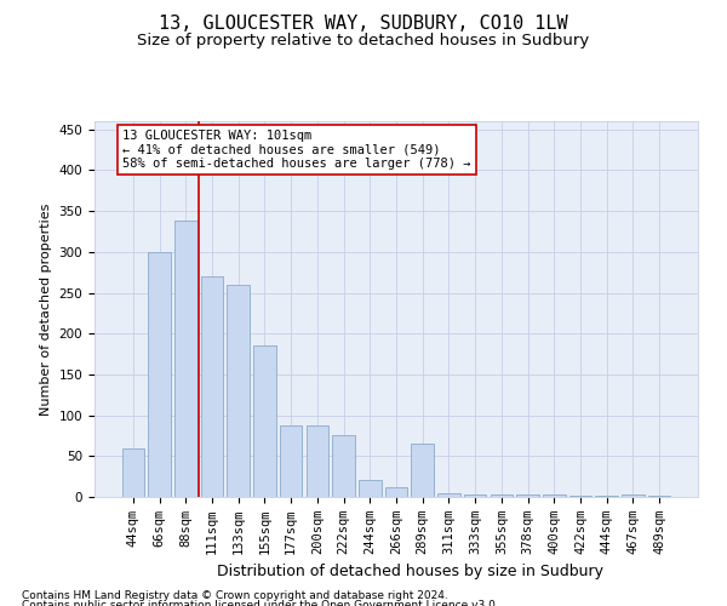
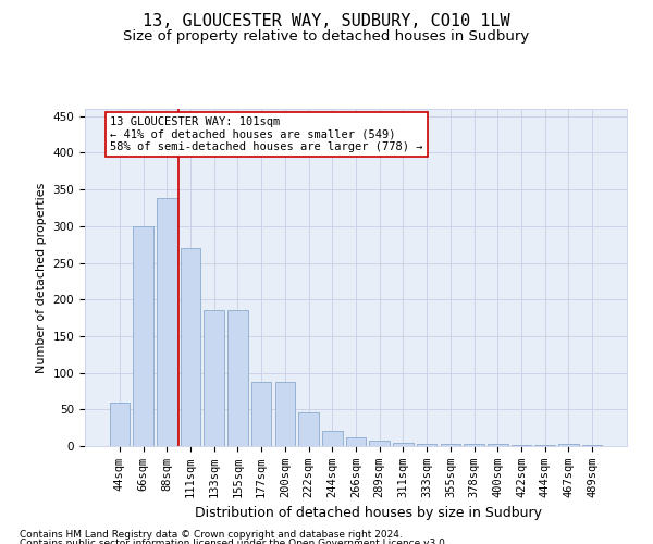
133sqm: 260 -> 185
222sqm: 76 -> 46
289sqm: 66 -> 8
